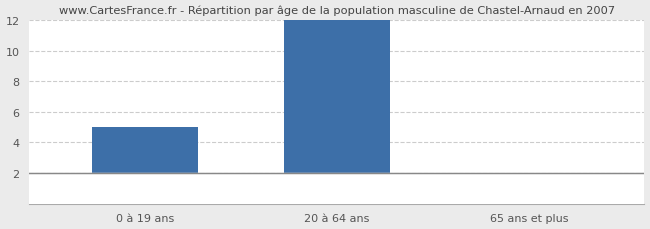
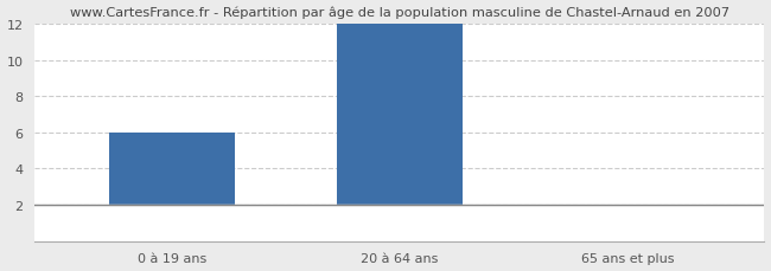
0 à 19 ans: 5 -> 6
